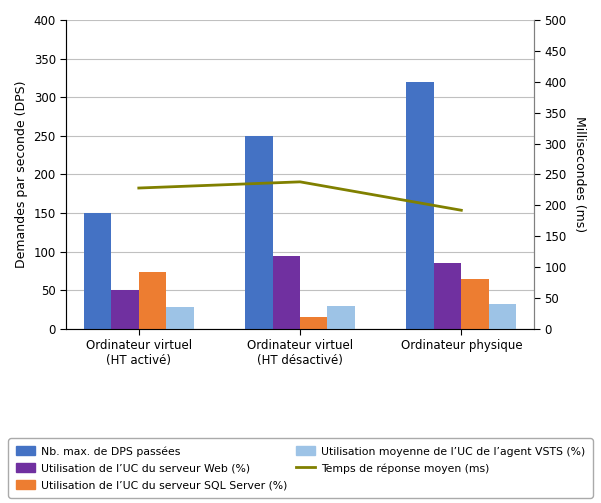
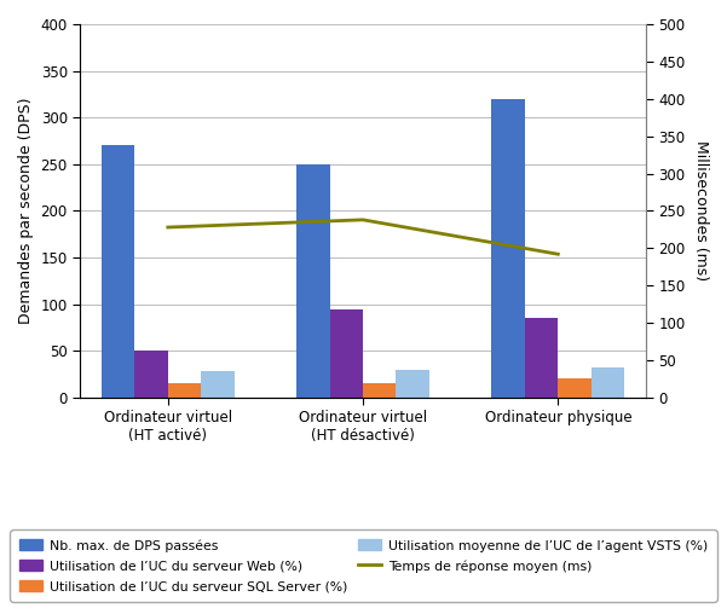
Nb. max. de DPS passées/Ordinateur virtuel (HT activé): 150 -> 270
Utilisation de l’UC du serveur SQL Server (%)/Ordinateur virtuel (HT activé): 74 -> 15
Utilisation de l’UC du serveur SQL Server (%)/Ordinateur physique: 64 -> 20
